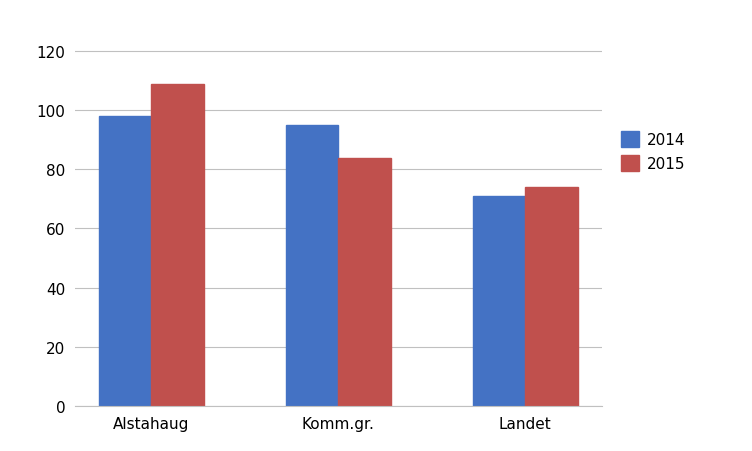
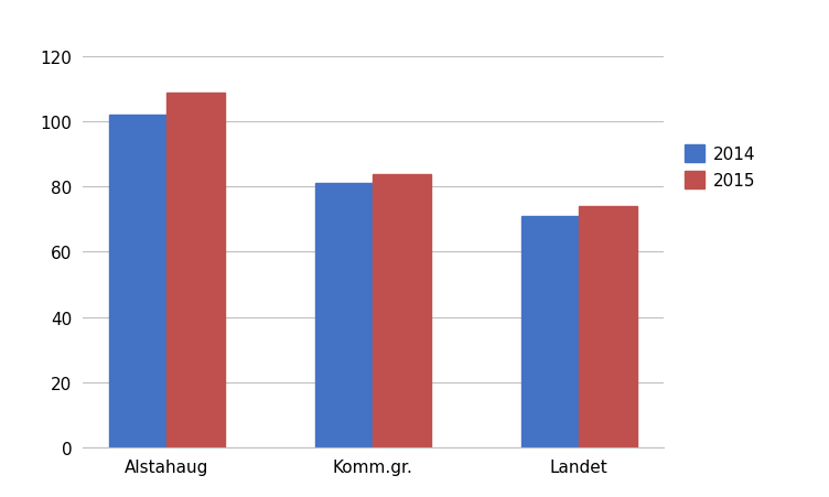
2014/Alstahaug: 98 -> 102
2014/Komm.gr.: 95 -> 81
